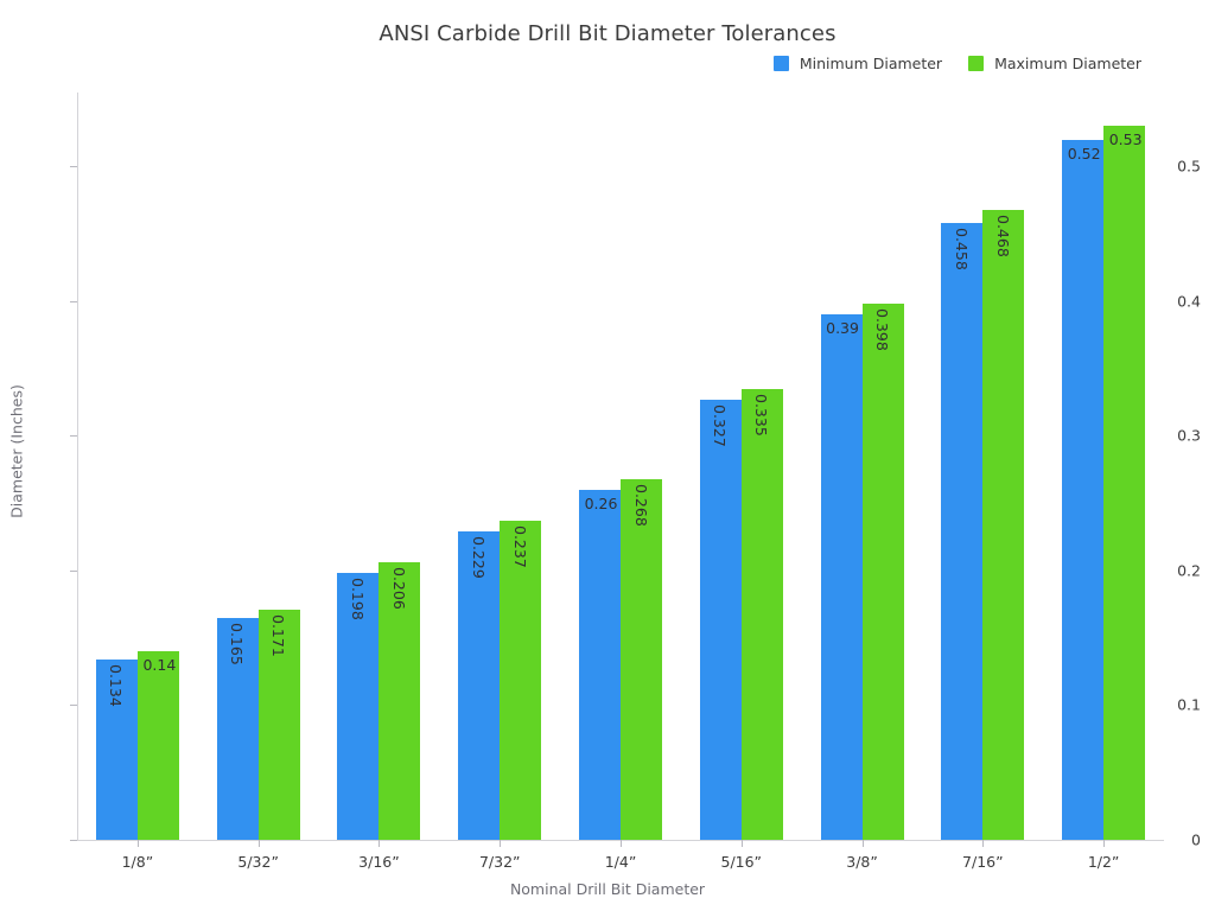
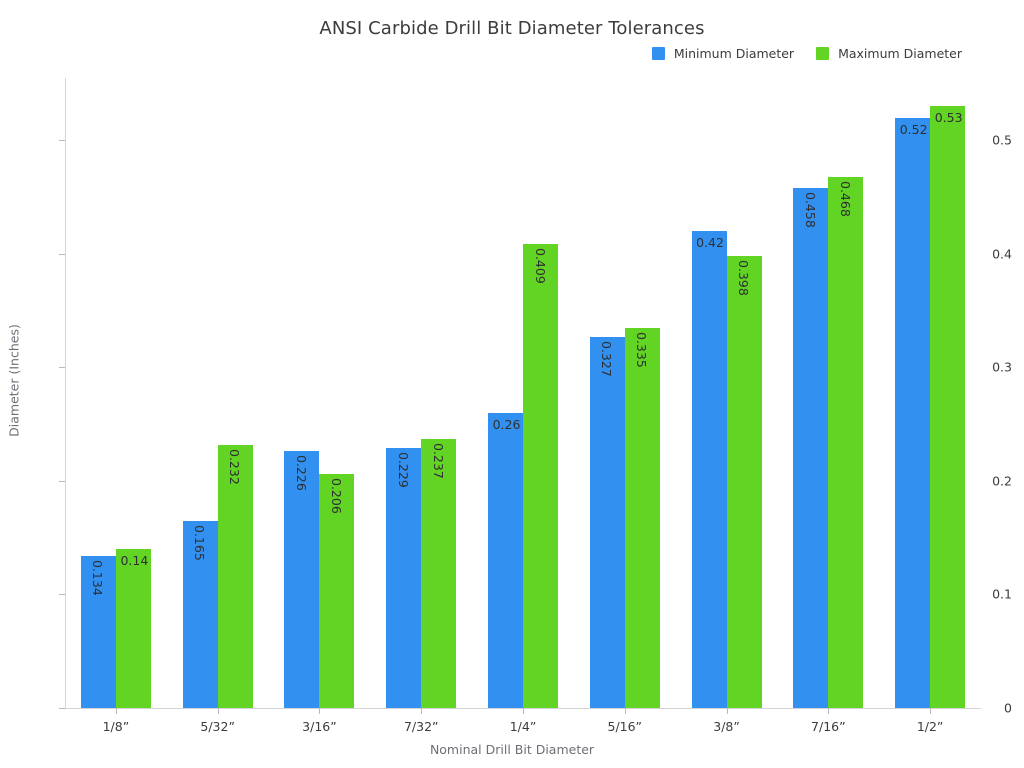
Maximum Diameter/5/32”: 0.171 -> 0.232
Minimum Diameter/3/16”: 0.198 -> 0.226
Maximum Diameter/1/4”: 0.268 -> 0.409
Minimum Diameter/3/8”: 0.39 -> 0.42
